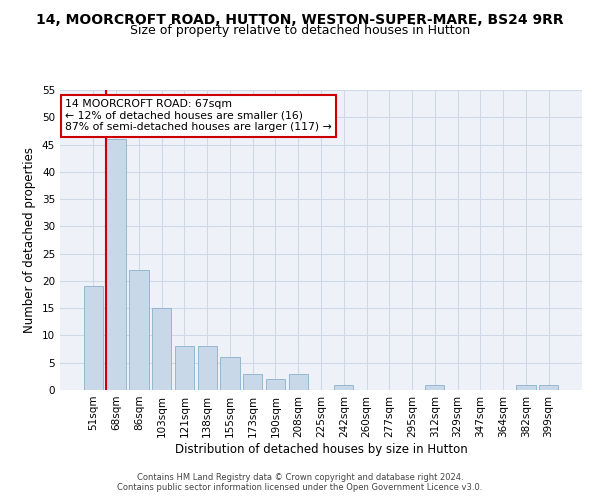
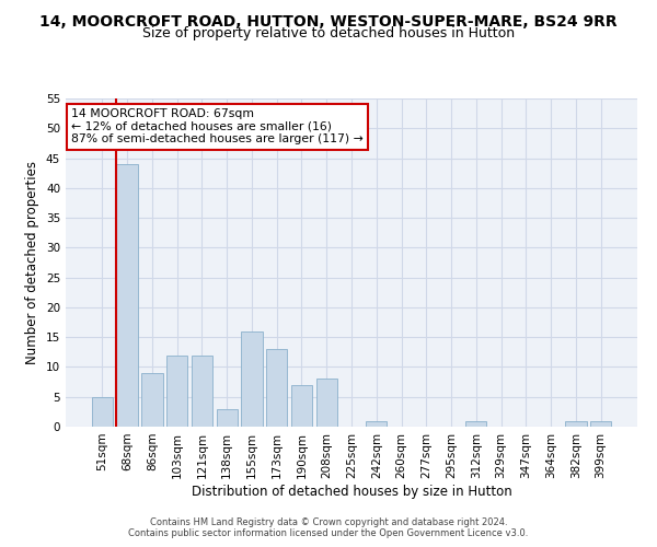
51sqm: 19 -> 5
68sqm: 46 -> 44
86sqm: 22 -> 9
103sqm: 15 -> 12
121sqm: 8 -> 12
138sqm: 8 -> 3
155sqm: 6 -> 16
173sqm: 3 -> 13
190sqm: 2 -> 7
208sqm: 3 -> 8
